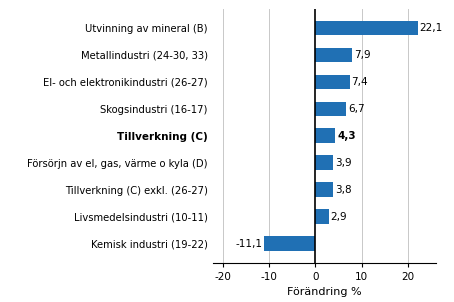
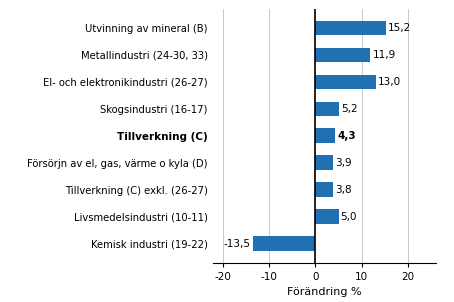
Utvinning av mineral (B): 22,1 -> 15,2
Metallindustri (24-30, 33): 7,9 -> 11,9
El- och elektronikindustri (26-27): 7,4 -> 13,0
Skogsindustri (16-17): 6,7 -> 5,2
Livsmedelsindustri (10-11): 2,9 -> 5,0
Kemisk industri (19-22): -11,1 -> -13,5
